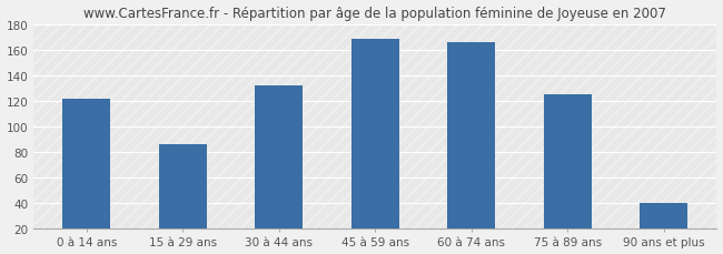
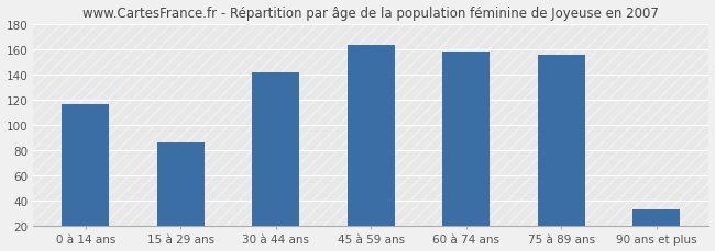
0 à 14 ans: 121 -> 116
30 à 44 ans: 132 -> 141
45 à 59 ans: 168 -> 163
60 à 74 ans: 166 -> 158
75 à 89 ans: 125 -> 155
90 ans et plus: 40 -> 33
